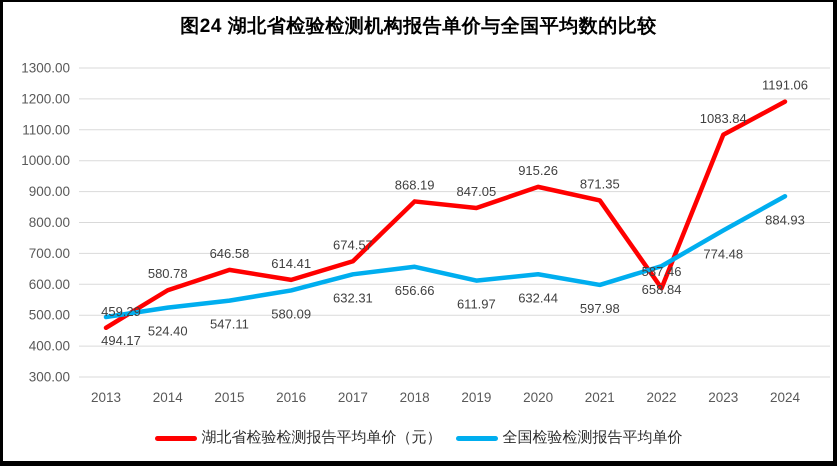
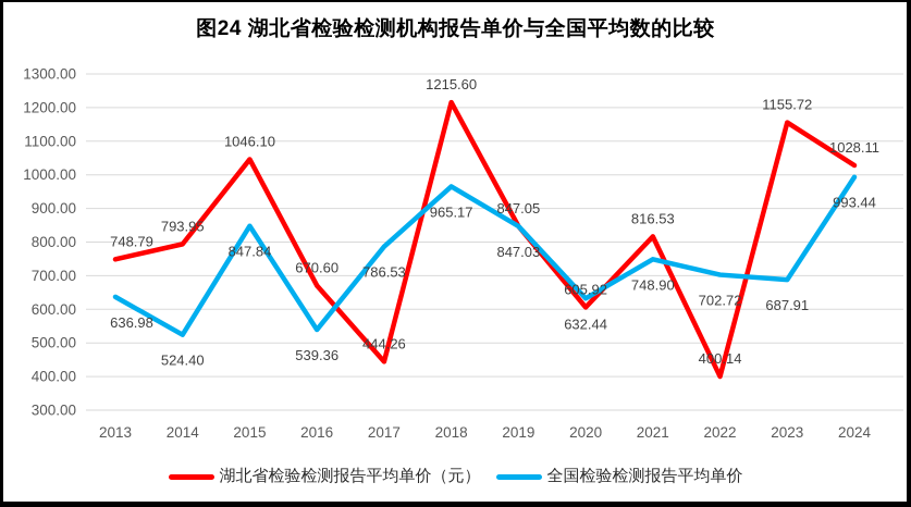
湖北省检验检测报告平均单价（元）/2013: 459.29 -> 748.79
全国检验检测报告平均单价/2013: 494.17 -> 636.98
湖北省检验检测报告平均单价（元）/2014: 580.78 -> 793.95
湖北省检验检测报告平均单价（元）/2015: 646.58 -> 1046.10
全国检验检测报告平均单价/2015: 547.11 -> 847.84
湖北省检验检测报告平均单价（元）/2016: 614.41 -> 670.60
全国检验检测报告平均单价/2016: 580.09 -> 539.36
湖北省检验检测报告平均单价（元）/2017: 674.57 -> 444.26
全国检验检测报告平均单价/2017: 632.31 -> 786.53
湖北省检验检测报告平均单价（元）/2018: 868.19 -> 1215.60
全国检验检测报告平均单价/2018: 656.66 -> 965.17
全国检验检测报告平均单价/2019: 611.97 -> 847.03
湖北省检验检测报告平均单价（元）/2020: 915.26 -> 605.92
湖北省检验检测报告平均单价（元）/2021: 871.35 -> 816.53
全国检验检测报告平均单价/2021: 597.98 -> 748.90
湖北省检验检测报告平均单价（元）/2022: 587.46 -> 400.14
全国检验检测报告平均单价/2022: 658.84 -> 702.72
湖北省检验检测报告平均单价（元）/2023: 1083.84 -> 1155.72
全国检验检测报告平均单价/2023: 774.48 -> 687.91
湖北省检验检测报告平均单价（元）/2024: 1191.06 -> 1028.11
全国检验检测报告平均单价/2024: 884.93 -> 993.44
